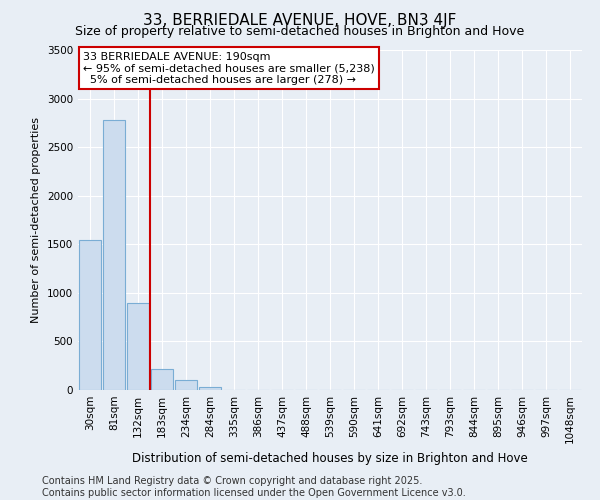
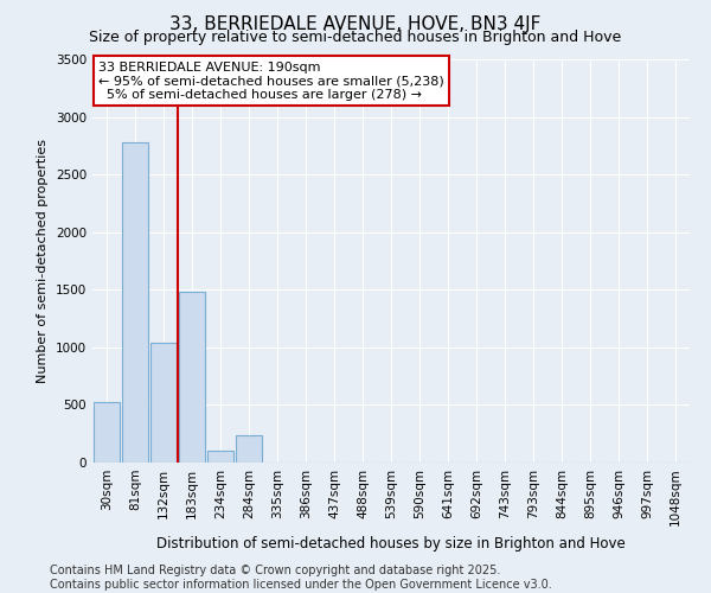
30sqm: 1540 -> 520
132sqm: 900 -> 1040
183sqm: 220 -> 1480
284sqm: 40 -> 240
